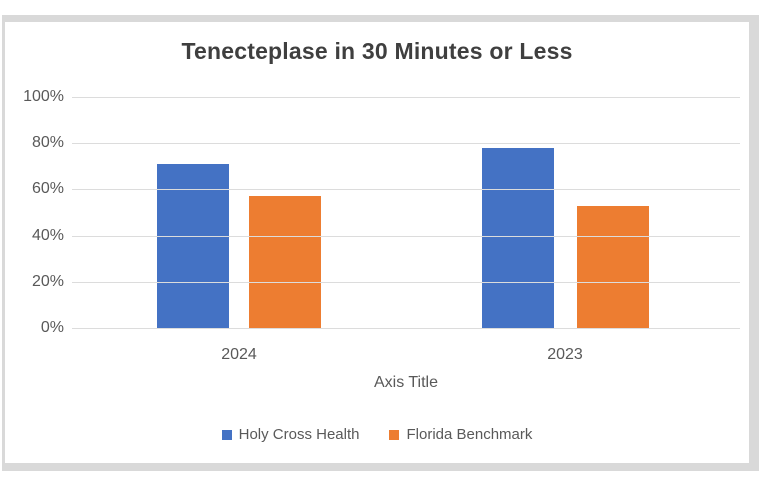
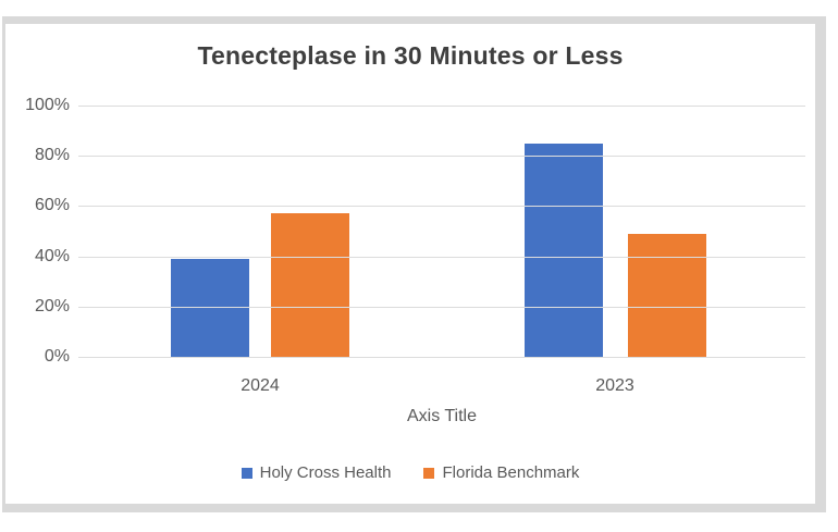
Holy Cross Health/2024: 71% -> 39%
Holy Cross Health/2023: 78% -> 85%
Florida Benchmark/2023: 53% -> 49%
